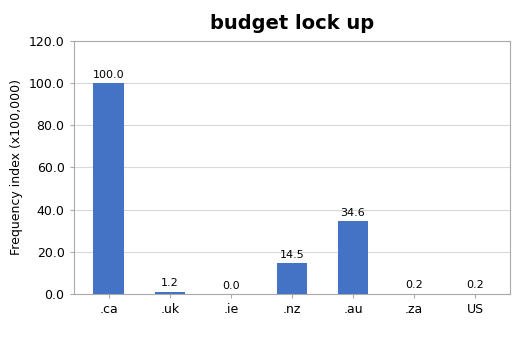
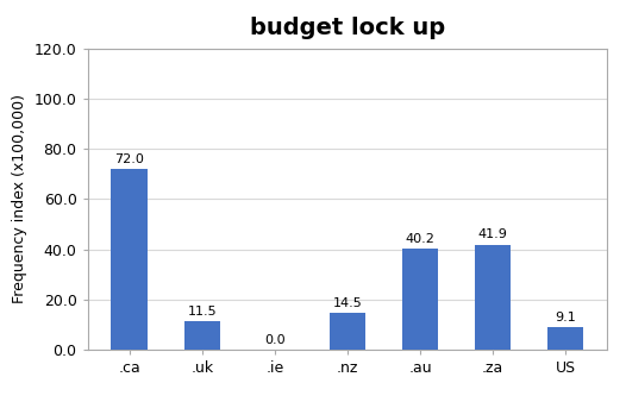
.ca: 100.0 -> 72.0
.uk: 1.2 -> 11.5
.au: 34.6 -> 40.2
.za: 0.2 -> 41.9
US: 0.2 -> 9.1
